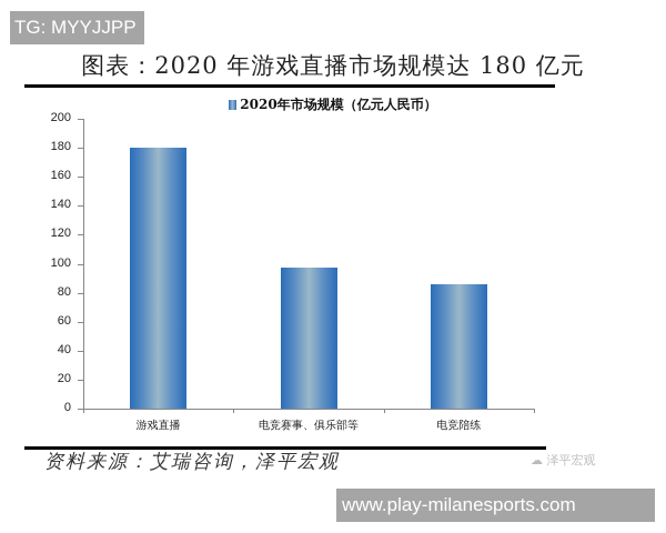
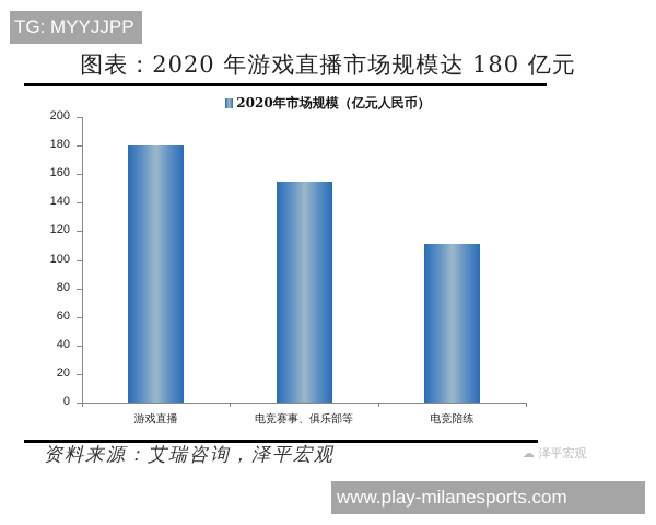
电竞赛事、俱乐部等: 97 -> 155
电竞陪练: 86 -> 111
